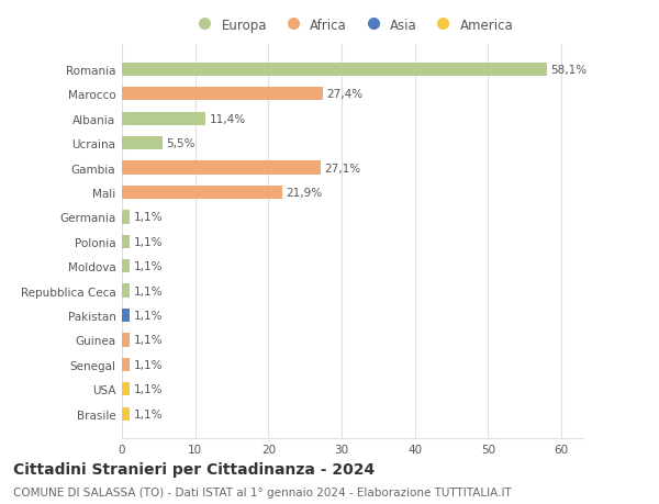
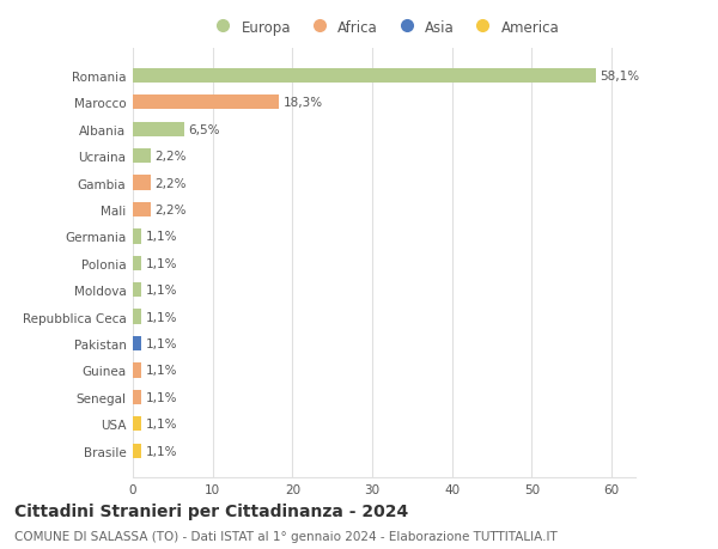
Marocco: 27,4% -> 18,3%
Albania: 11,4% -> 6,5%
Ucraina: 5,5% -> 2,2%
Gambia: 27,1% -> 2,2%
Mali: 21,9% -> 2,2%
